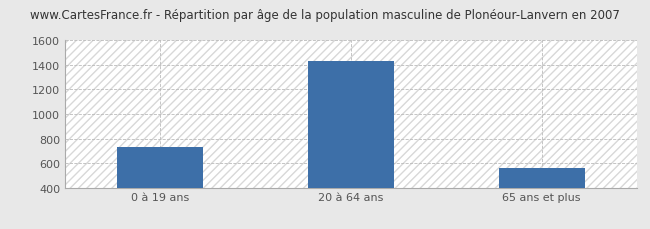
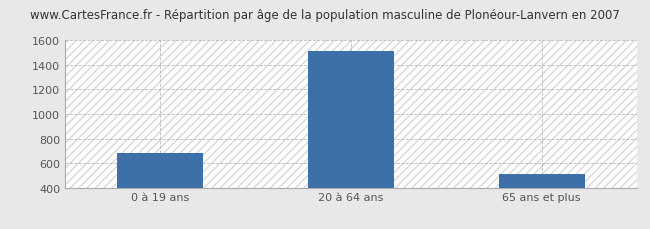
0 à 19 ans: 730 -> 680
20 à 64 ans: 1430 -> 1510
65 ans et plus: 560 -> 510
